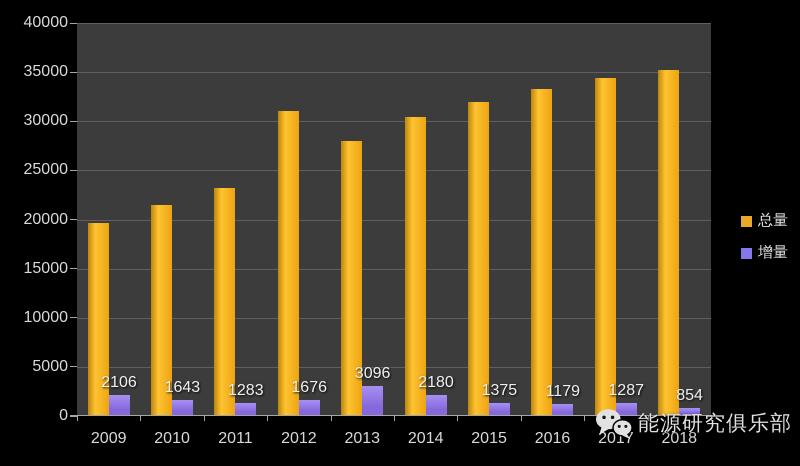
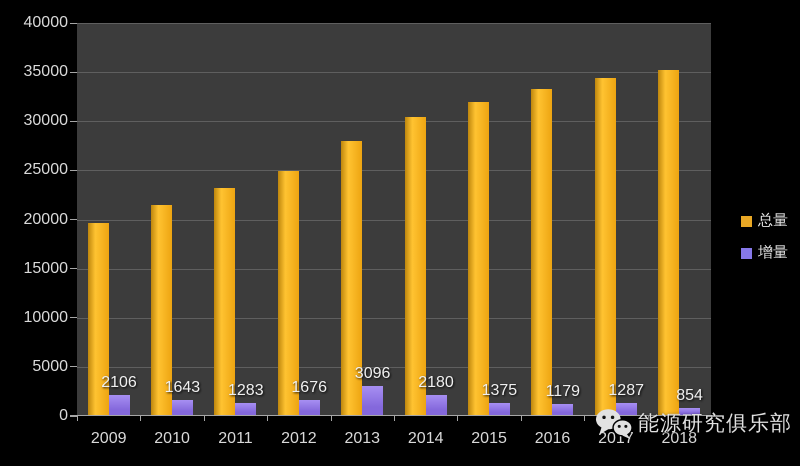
总量/2012: 31000 -> 25000
